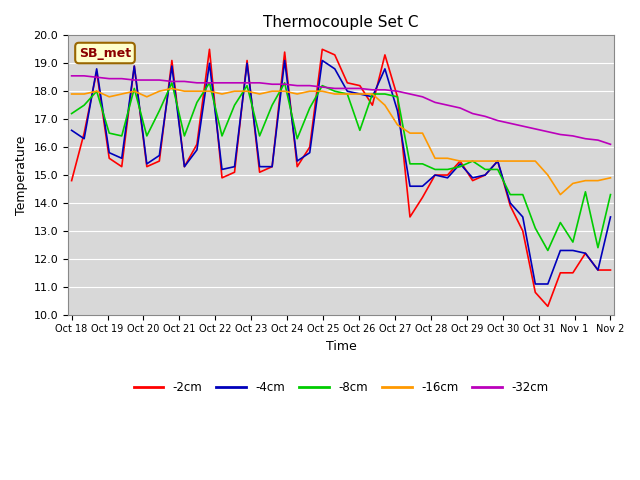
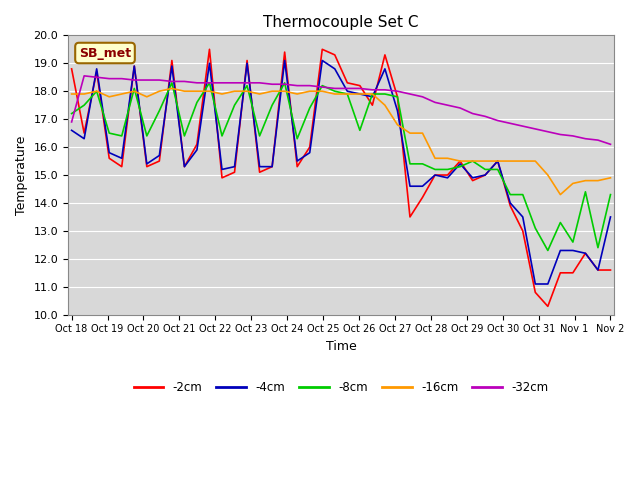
-2cm/Oct 18: 14.8 -> 18.8
-32cm/Oct 18: 18.55 -> 16.90
